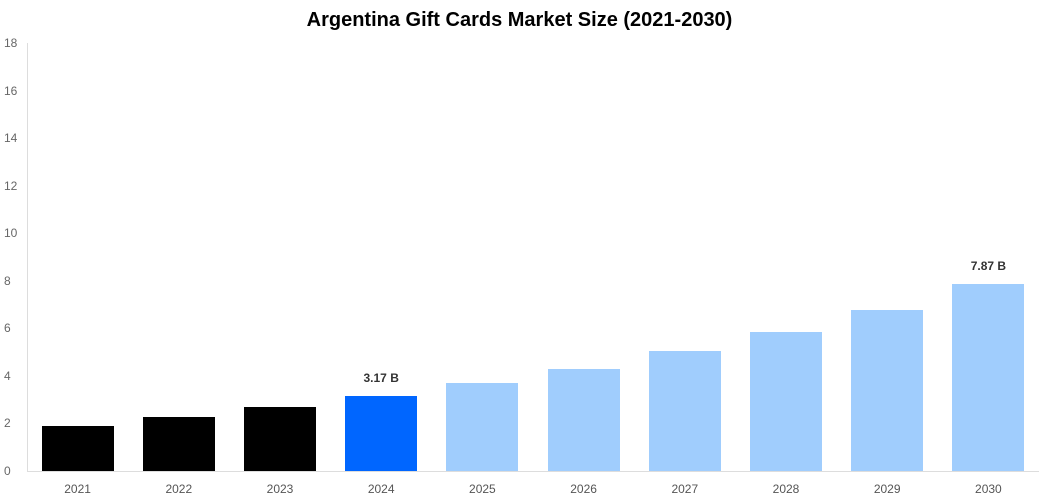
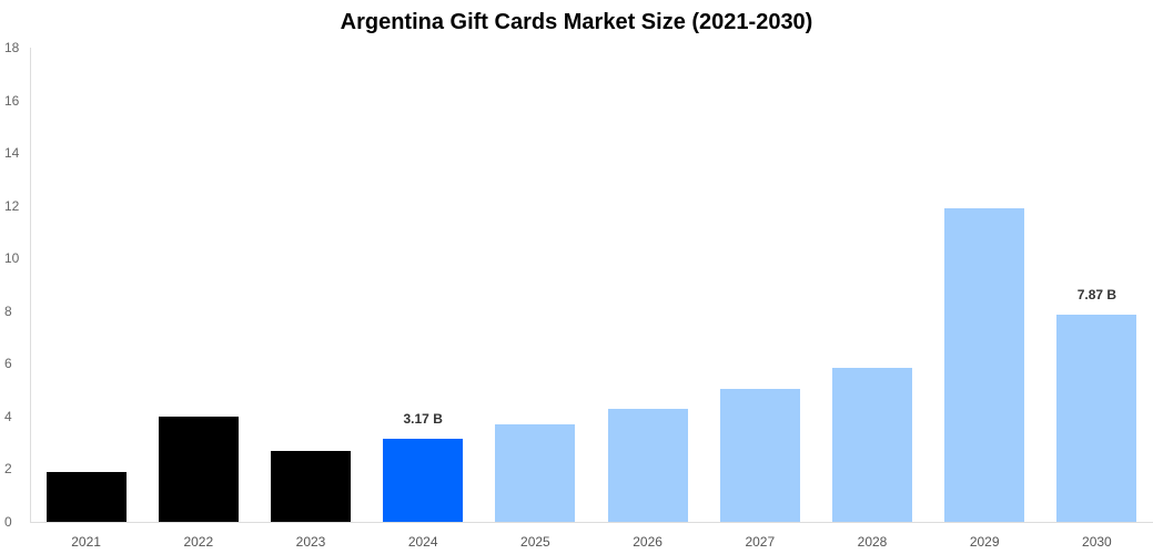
2022: 2.3 -> 4.0
2029: 6.8 -> 11.9
